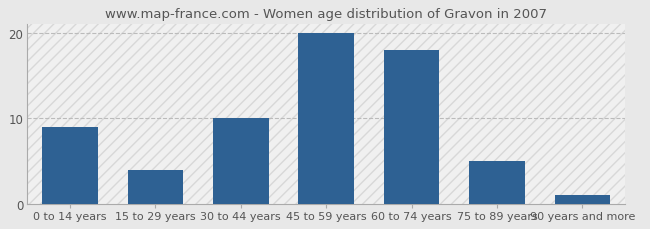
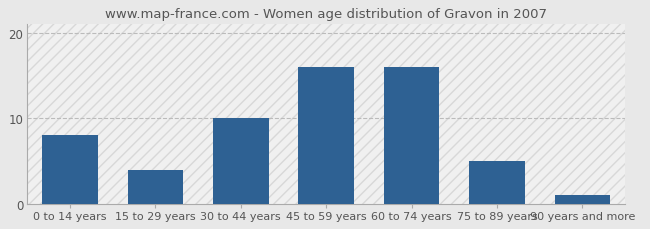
0 to 14 years: 9 -> 8
45 to 59 years: 20 -> 16
60 to 74 years: 18 -> 16
